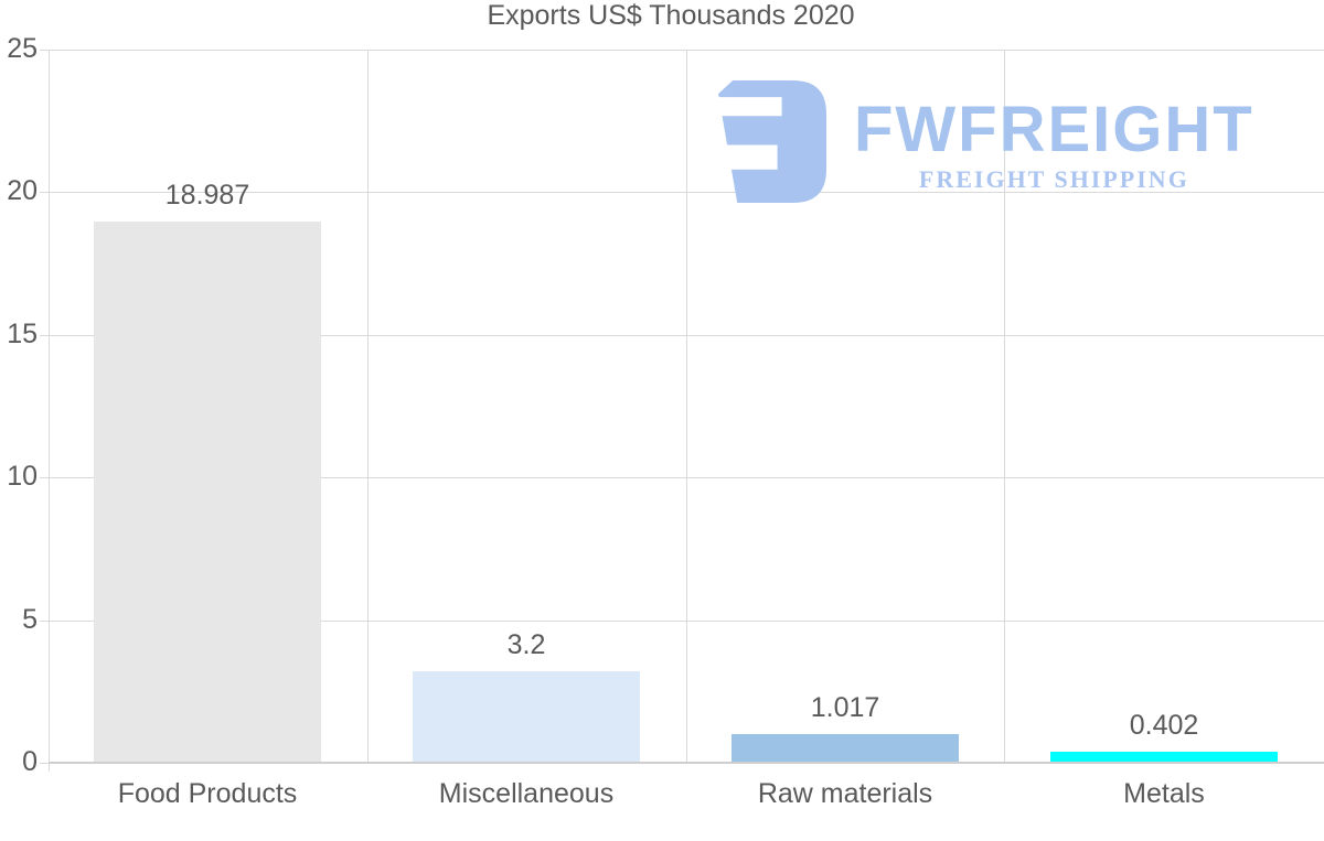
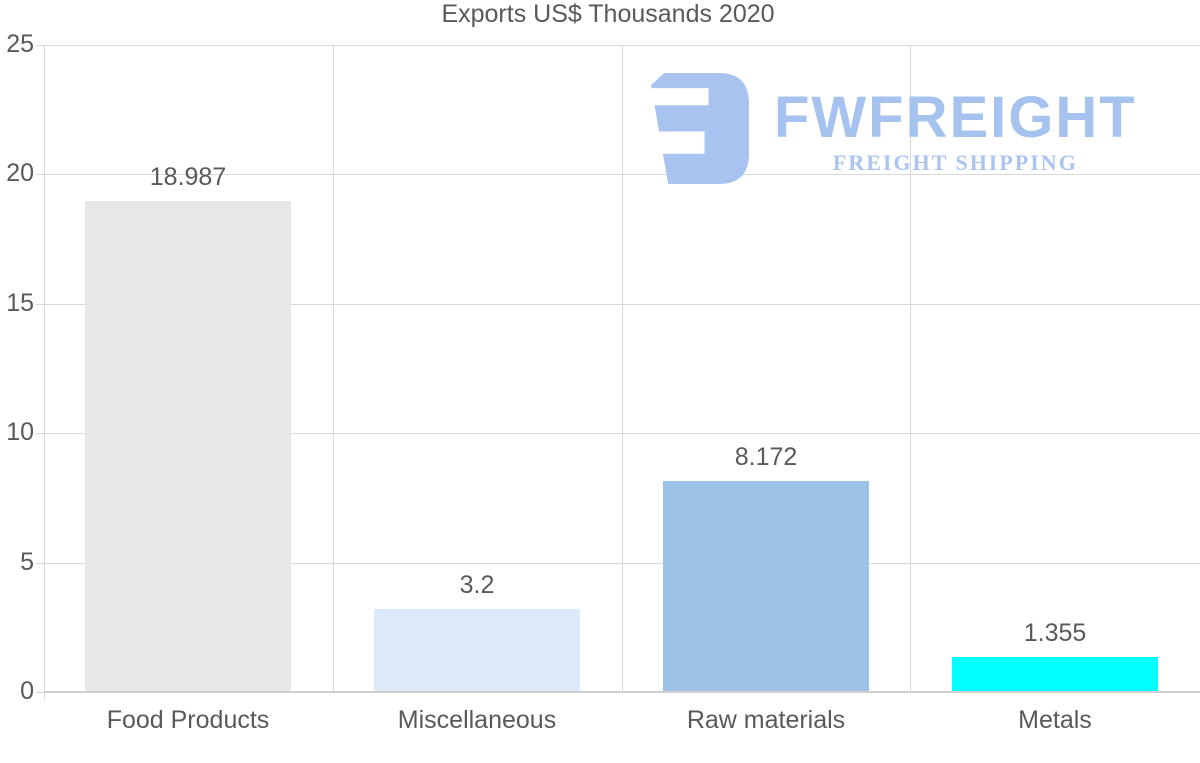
Raw materials: 1.017 -> 8.172
Metals: 0.402 -> 1.355
